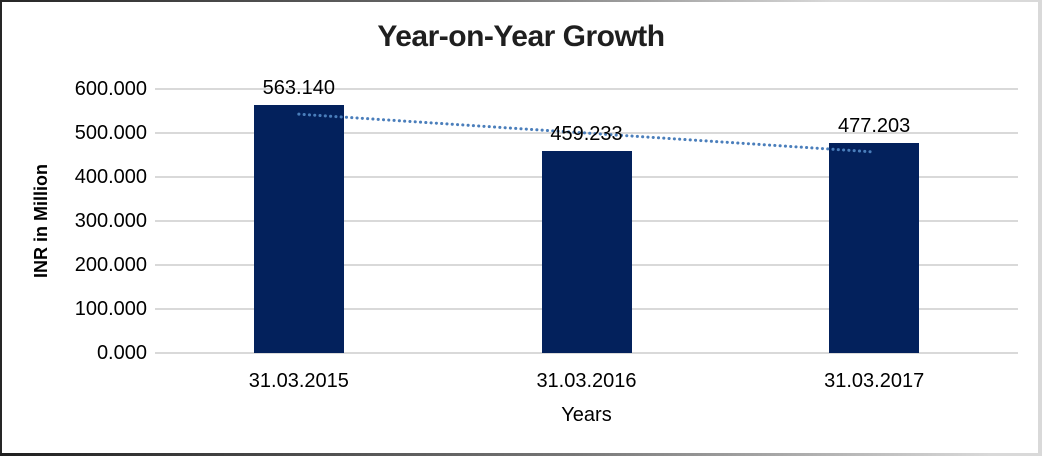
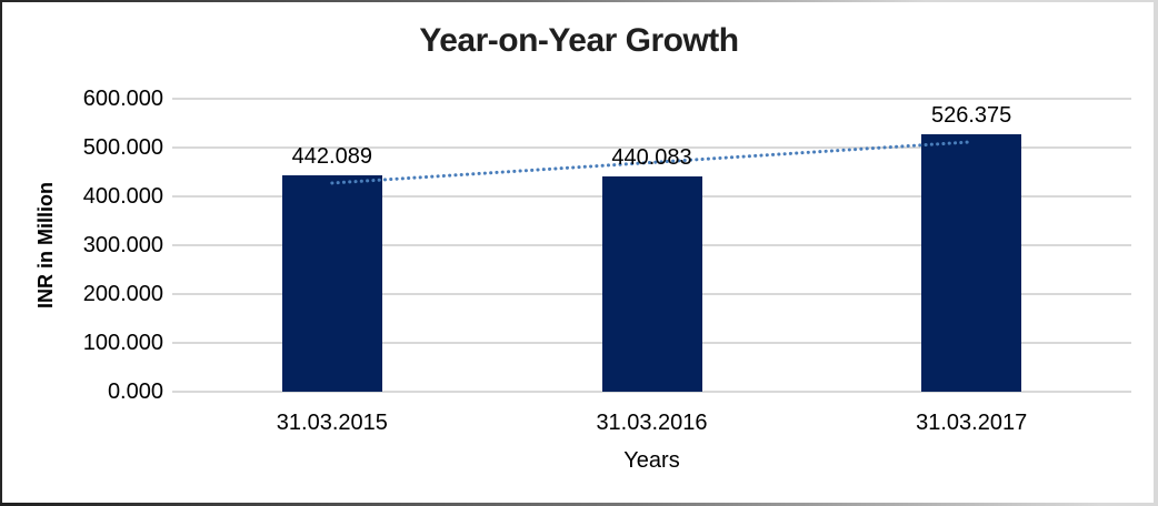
31.03.2015: 563.140 -> 442.089
31.03.2016: 459.233 -> 440.083
31.03.2017: 477.203 -> 526.375
